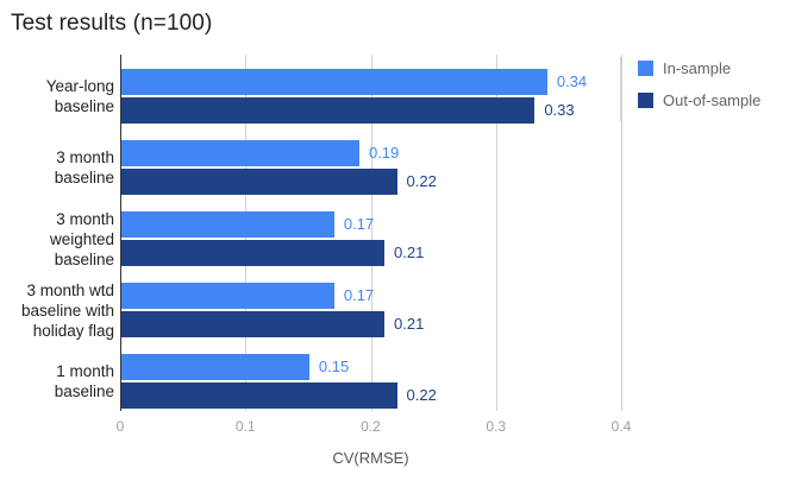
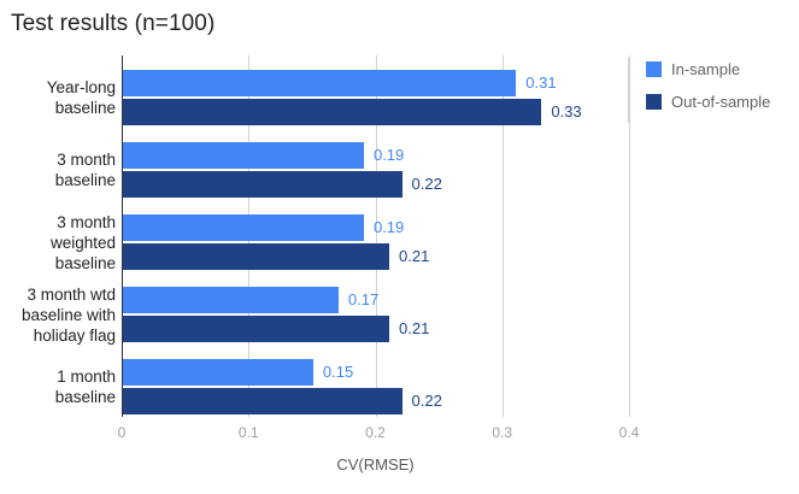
In-sample/Year-long baseline: 0.34 -> 0.31
In-sample/3 month weighted baseline: 0.17 -> 0.19
